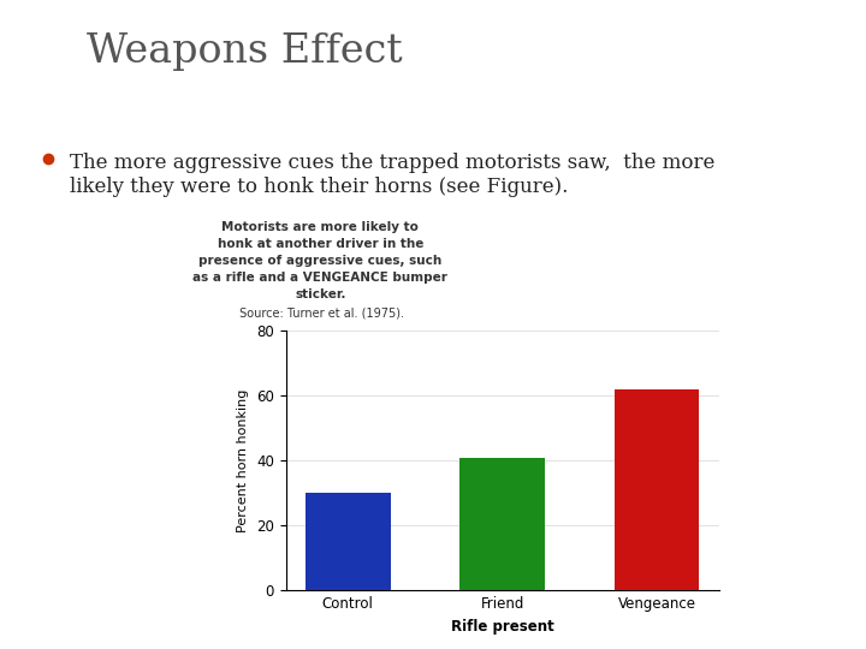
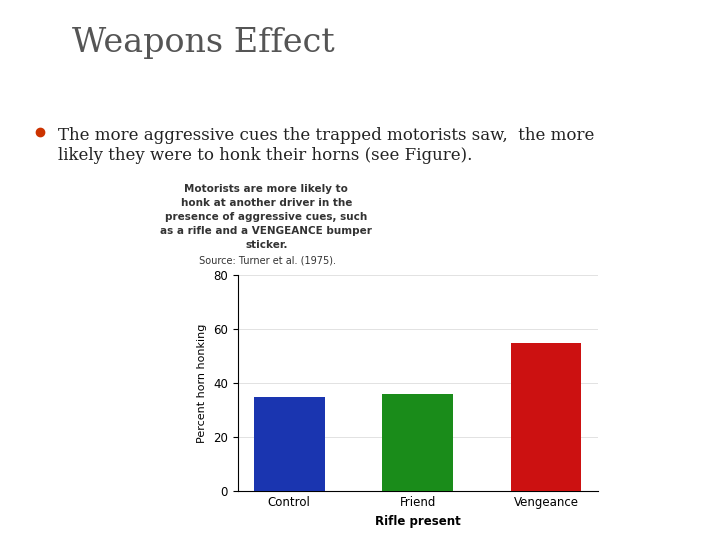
Control: 30 -> 35
Friend: 41 -> 36
Vengeance: 62 -> 55
